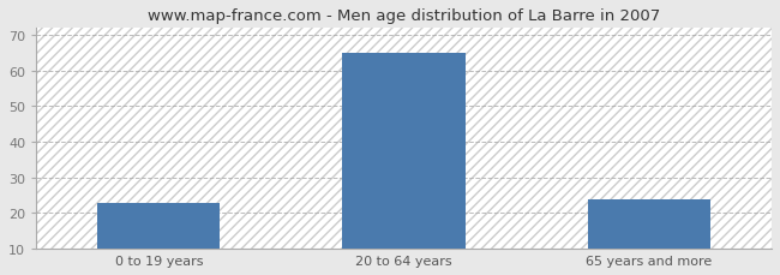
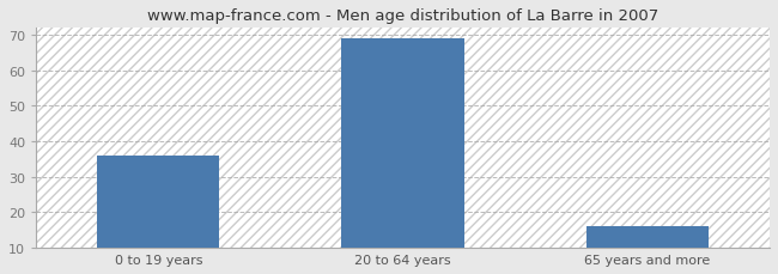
0 to 19 years: 23 -> 36
20 to 64 years: 65 -> 69
65 years and more: 24 -> 16
